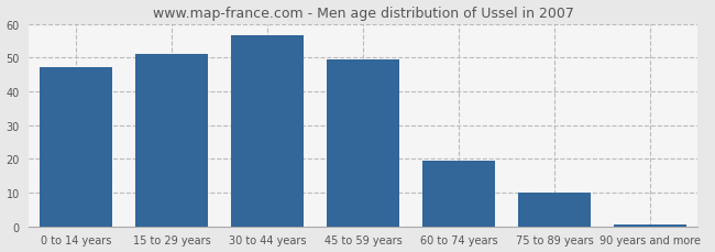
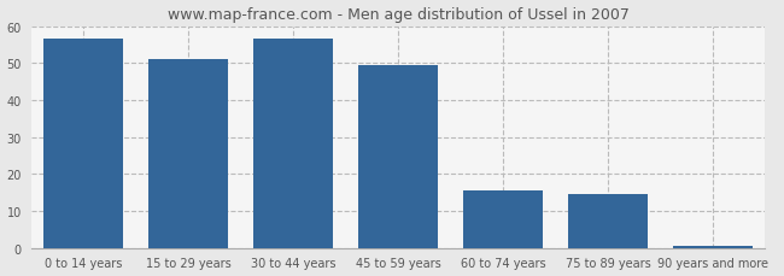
0 to 14 years: 47.0 -> 56.5
60 to 74 years: 19.5 -> 15.5
75 to 89 years: 10.0 -> 14.5
